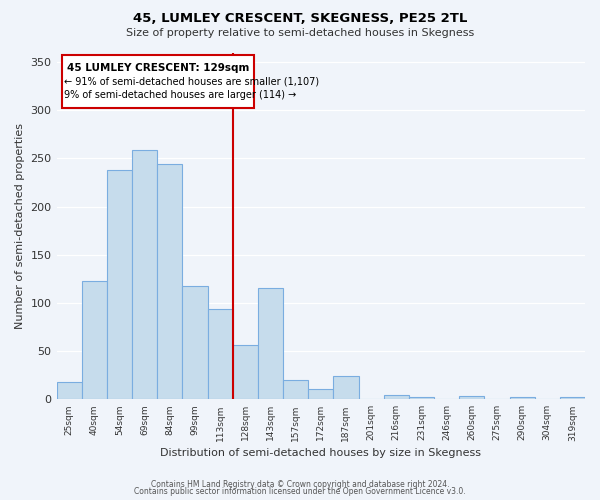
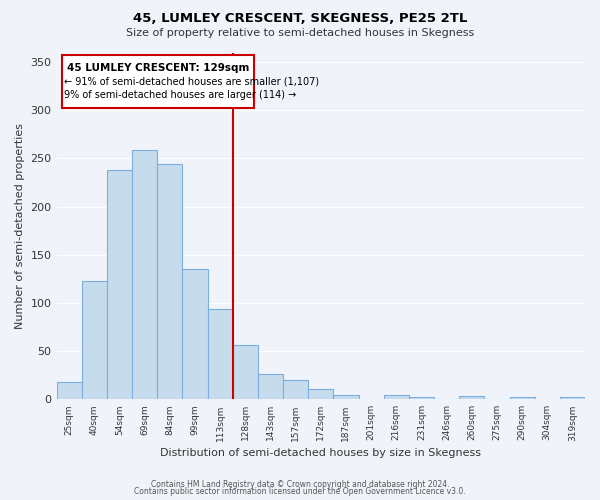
99sqm: 118 -> 135
143sqm: 116 -> 26
187sqm: 24 -> 4
